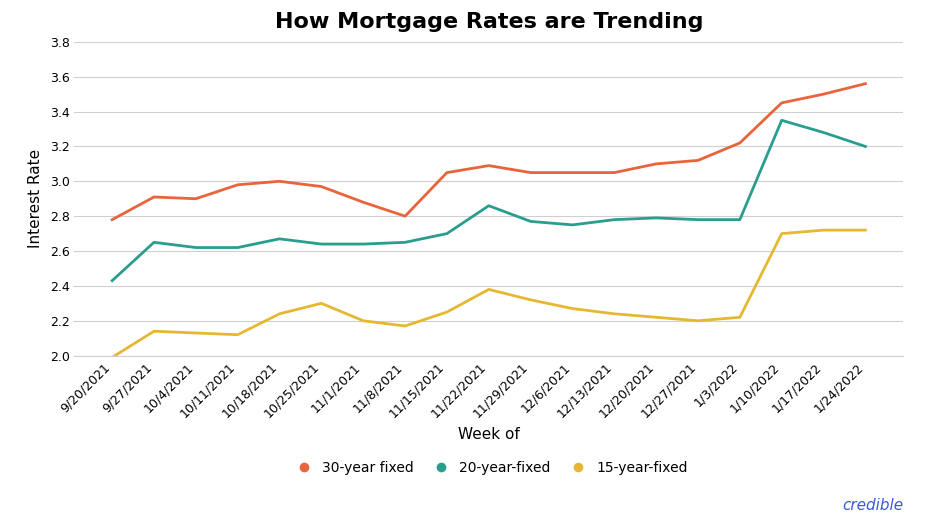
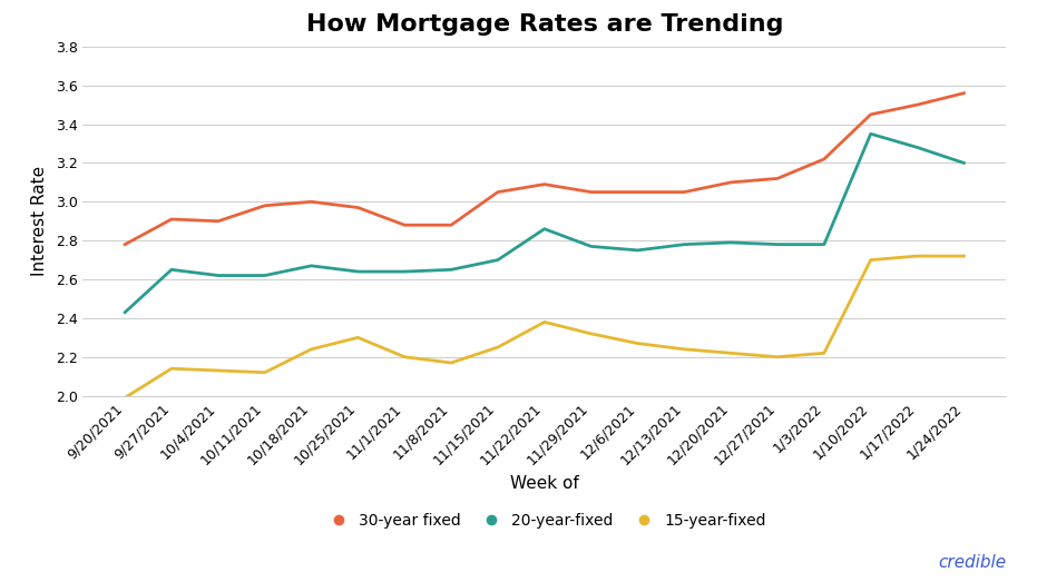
30-year fixed/11/8/2021: 2.80 -> 2.88
